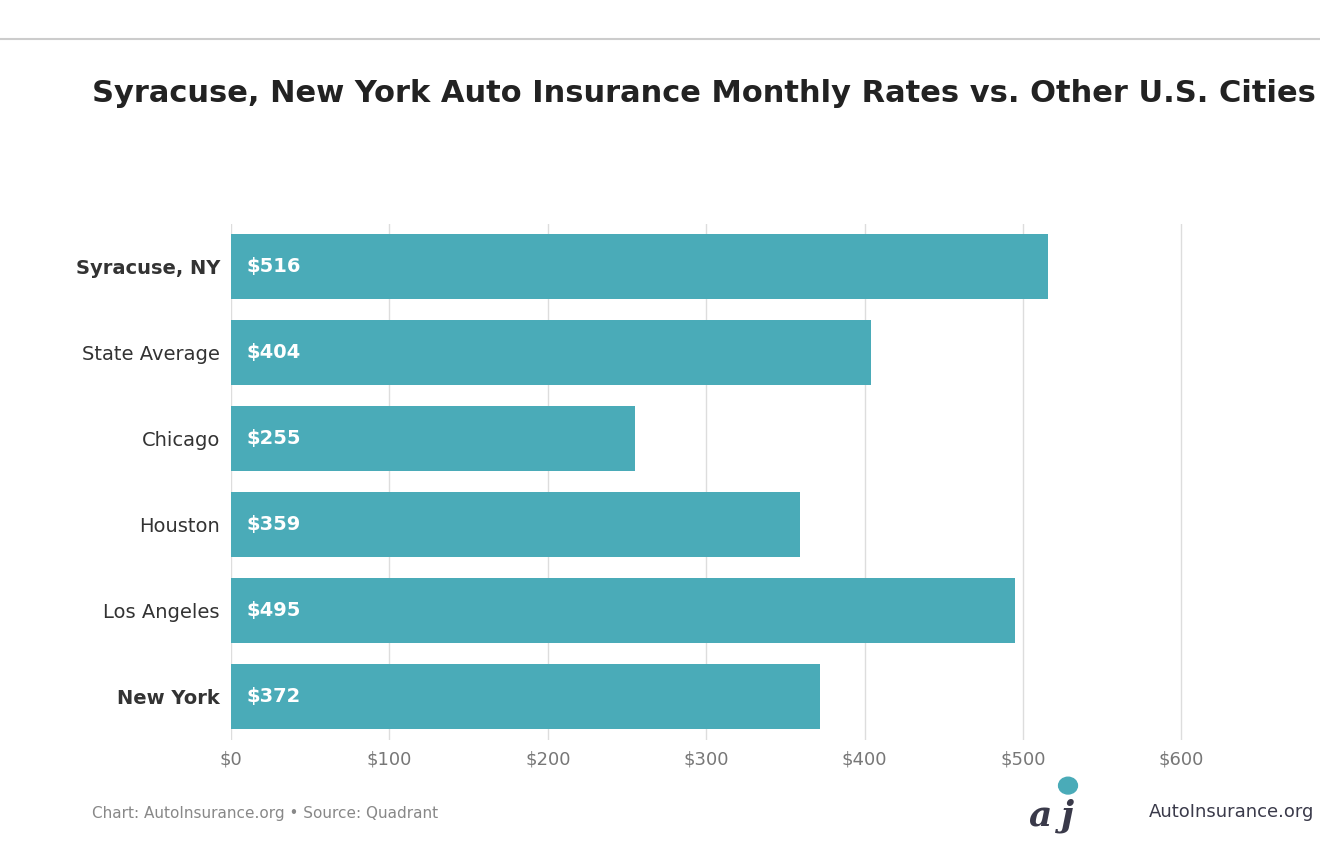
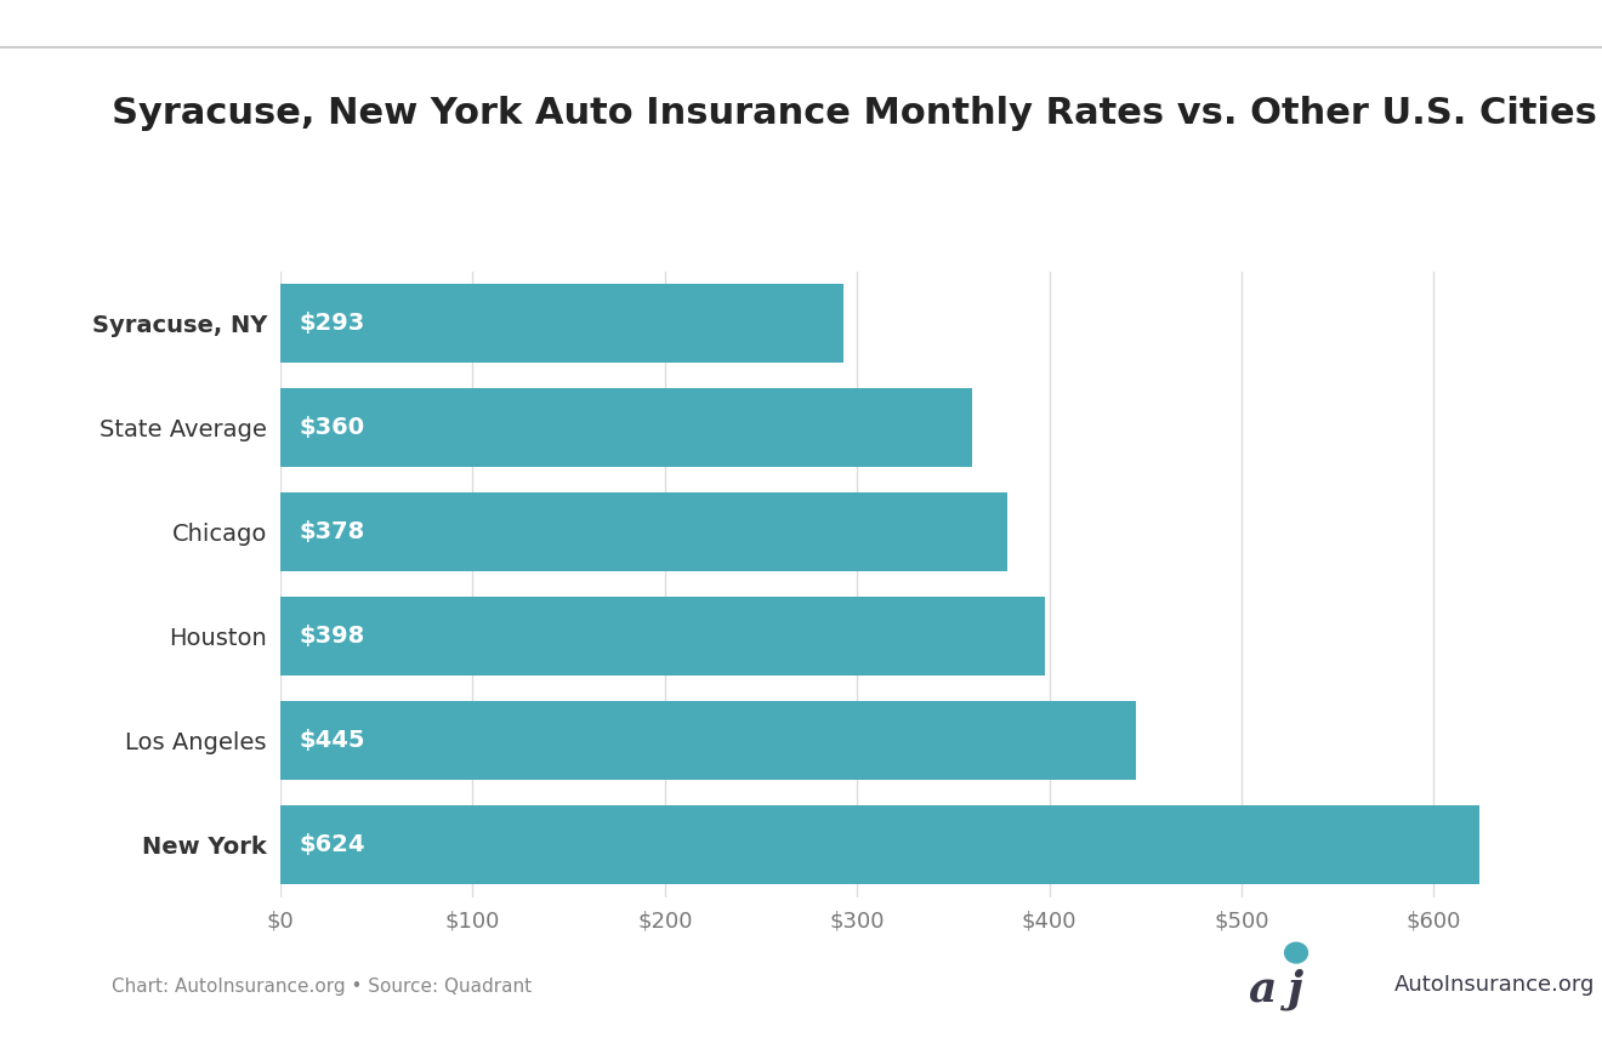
Syracuse, NY: $516 -> $293
State Average: $404 -> $360
Chicago: $255 -> $378
Houston: $359 -> $398
Los Angeles: $495 -> $445
New York: $372 -> $624
